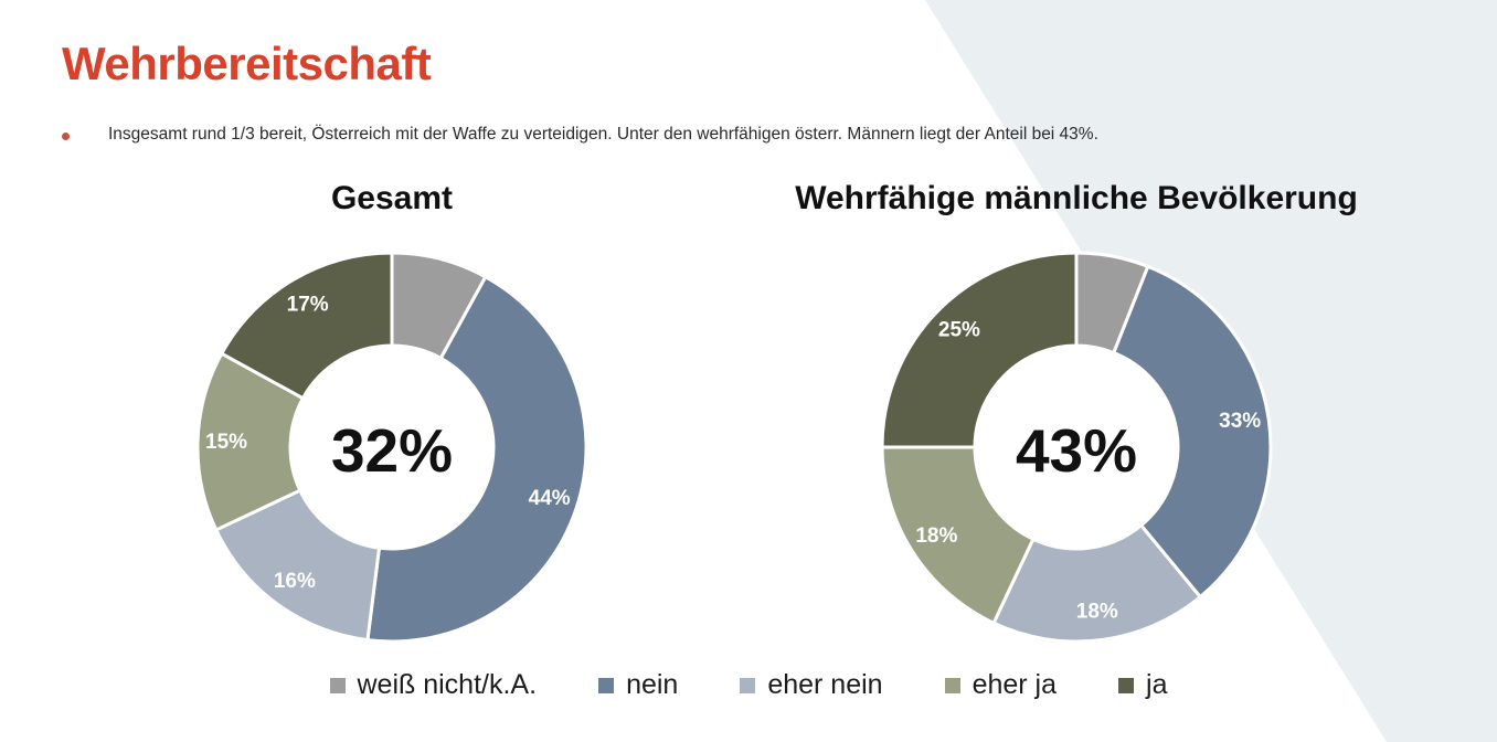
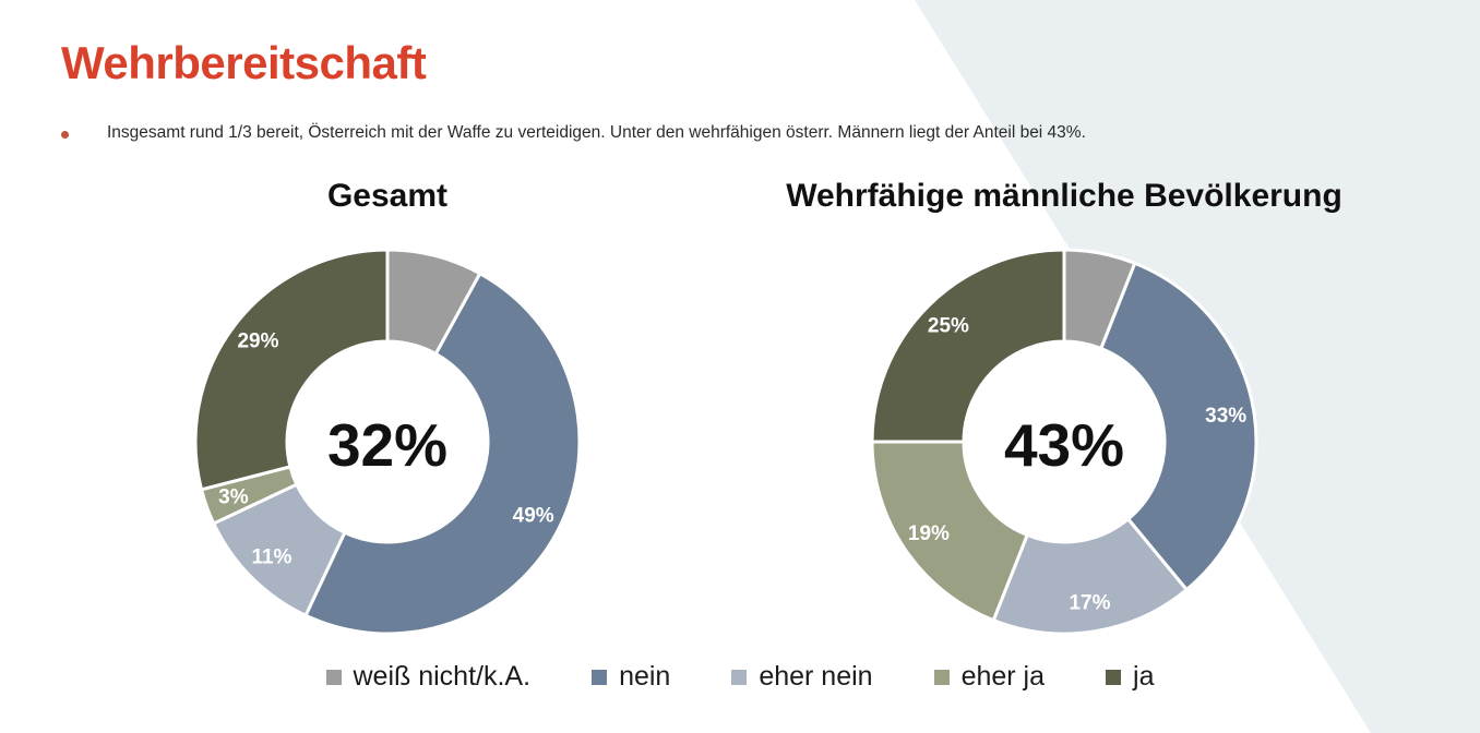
Gesamt/nein: 44% -> 49%
Gesamt/eher nein: 16% -> 11%
Gesamt/eher ja: 15% -> 3%
Gesamt/ja: 17% -> 29%
Wehrfähige männliche Bevölkerung/eher nein: 18% -> 17%
Wehrfähige männliche Bevölkerung/eher ja: 18% -> 19%
